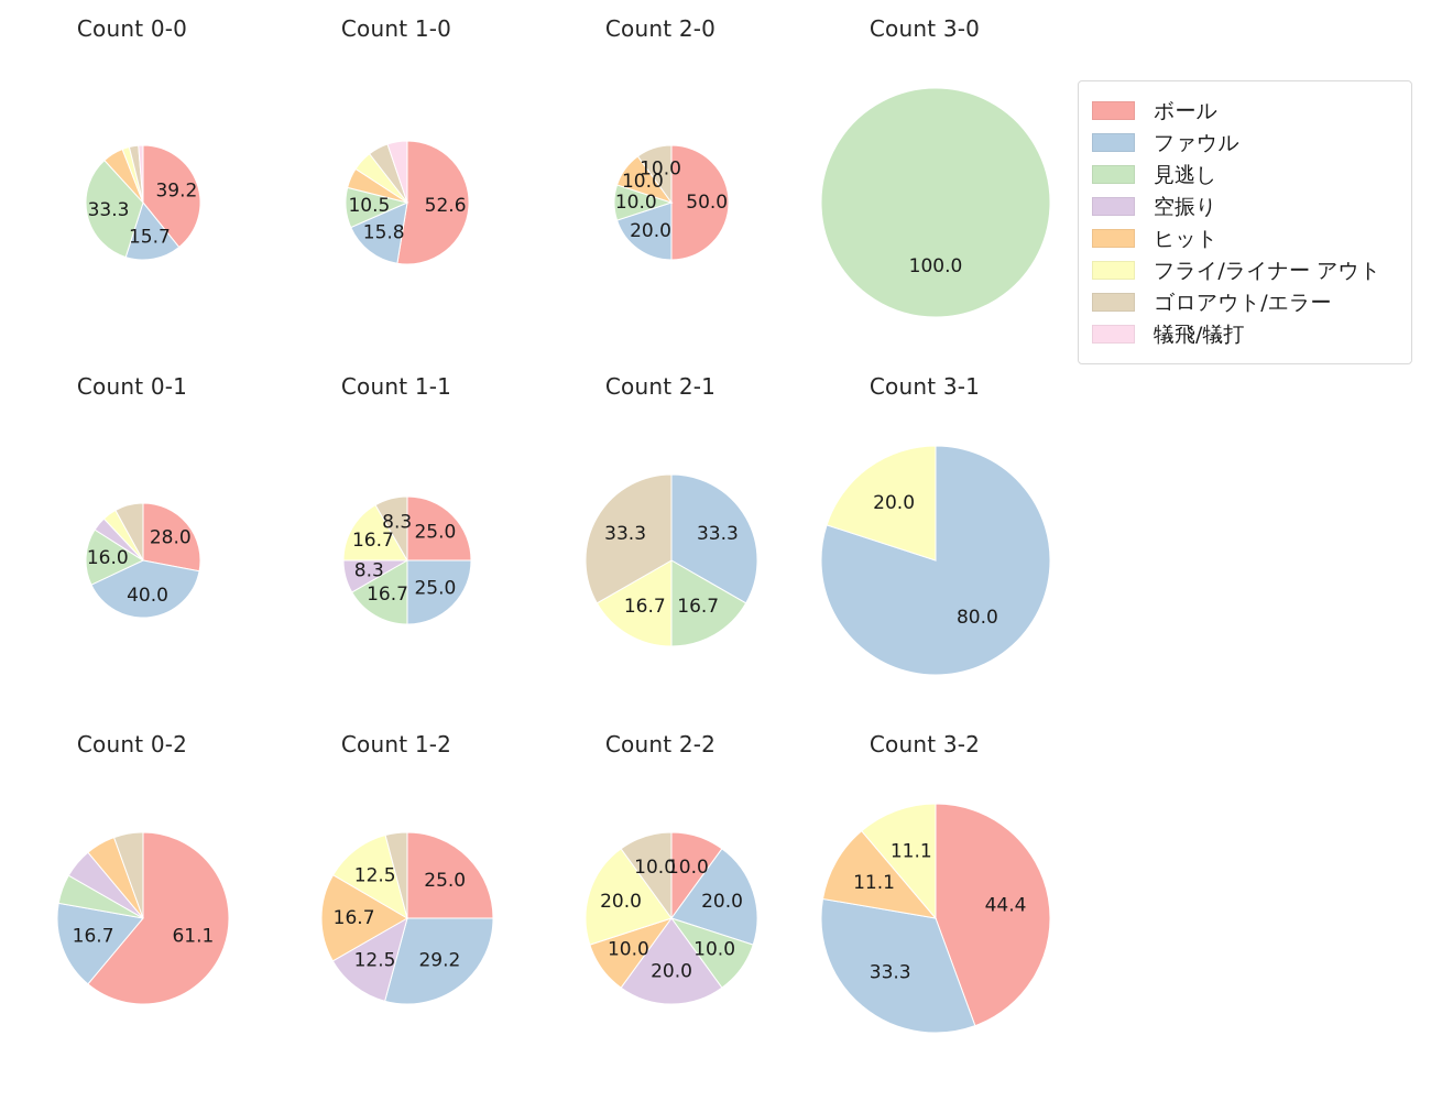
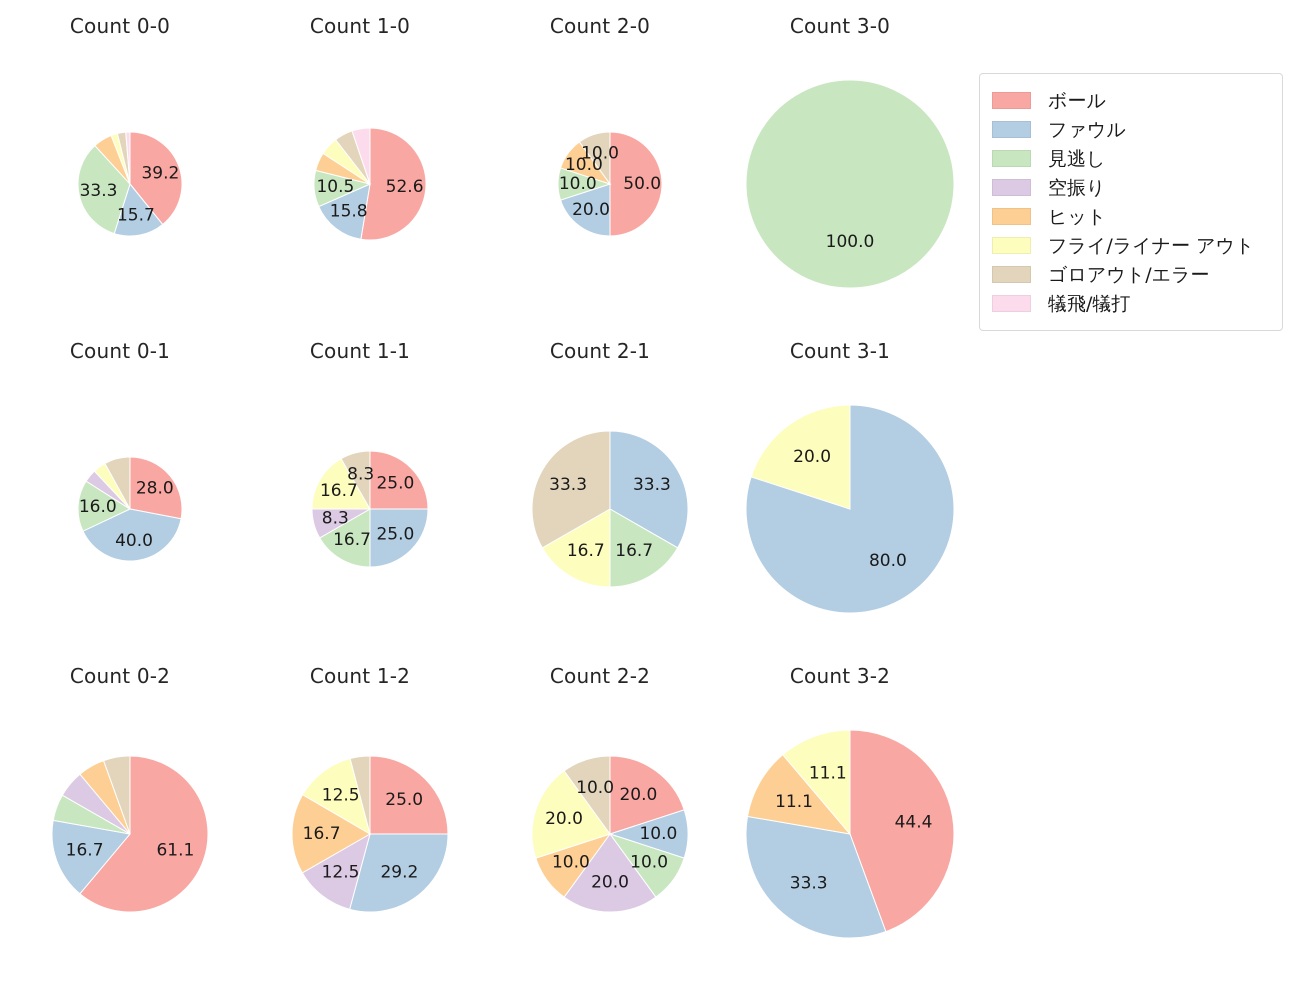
Count 2-2/ボール: 10.0 -> 20.0
Count 2-2/ファウル: 20.0 -> 10.0
